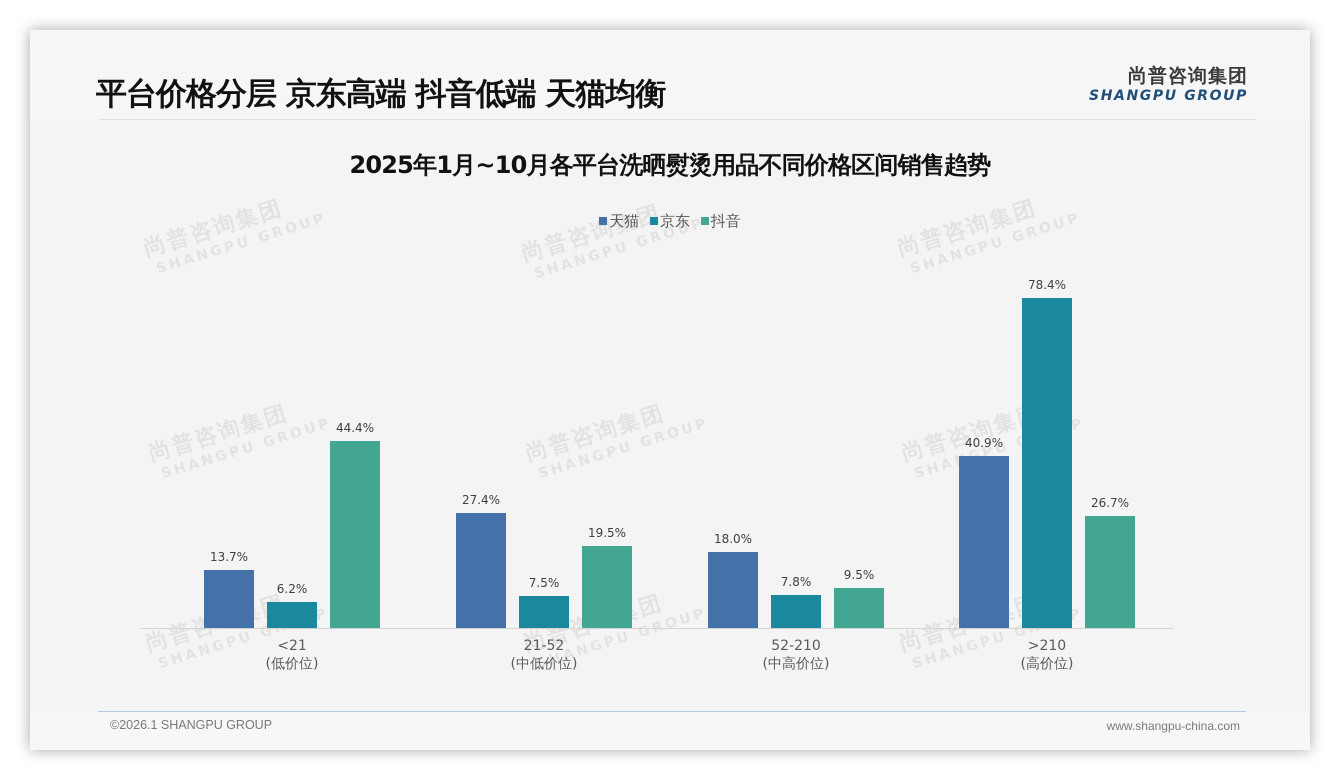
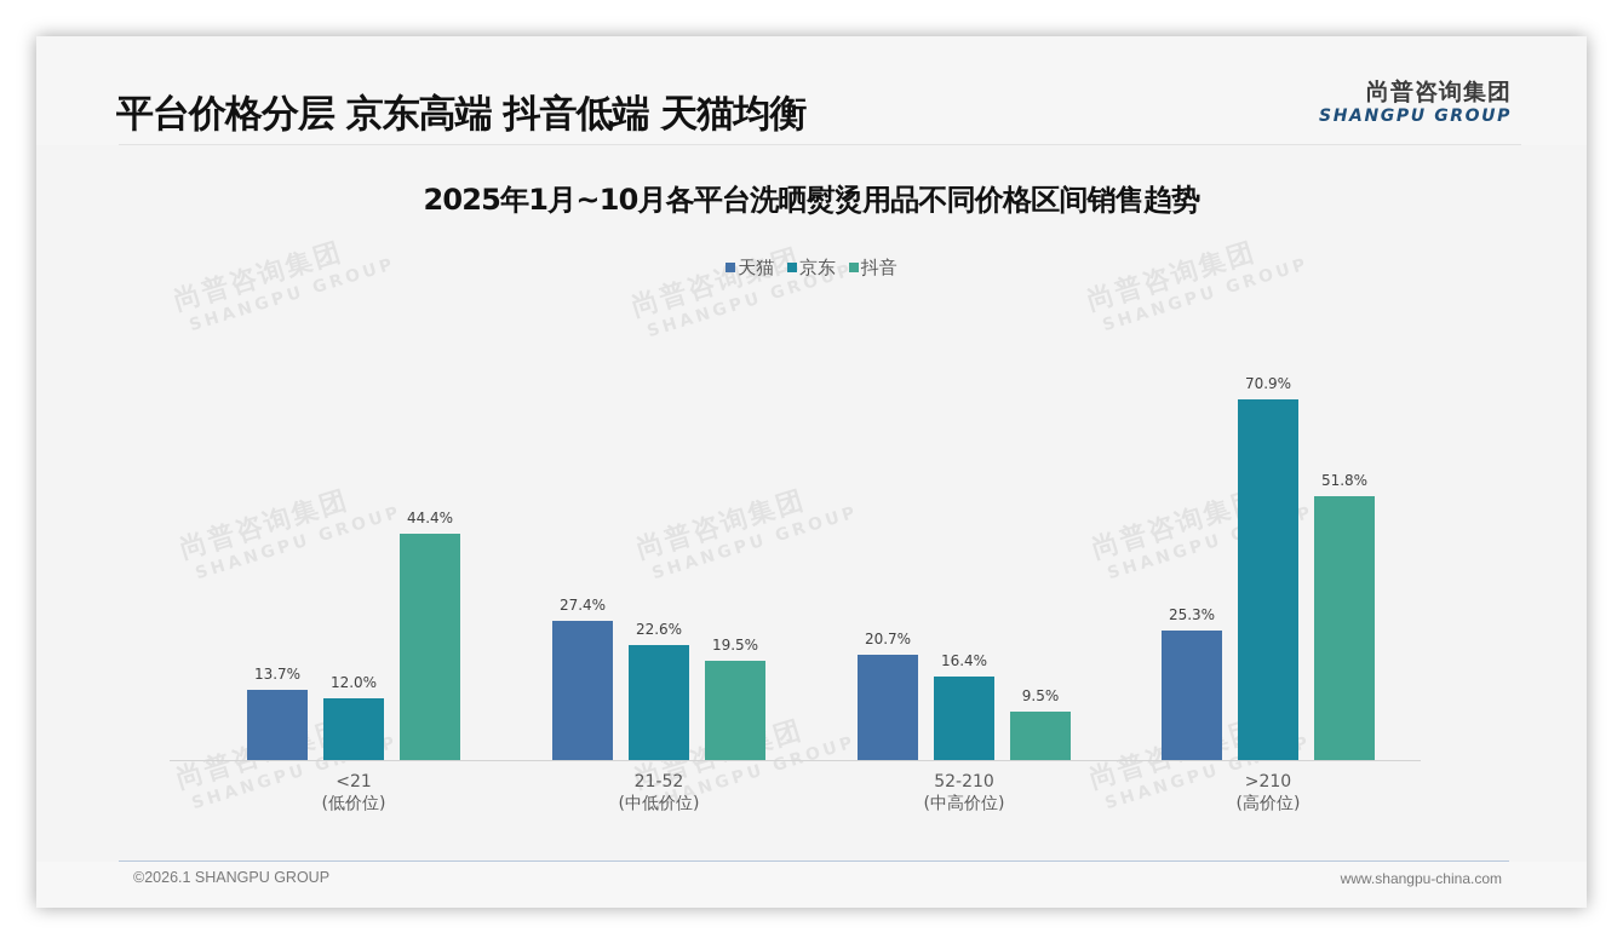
京东/<21: 6.2% -> 12.0%
京东/21-52: 7.5% -> 22.6%
天猫/52-210: 18.0% -> 20.7%
京东/52-210: 7.8% -> 16.4%
天猫/>210: 40.9% -> 25.3%
京东/>210: 78.4% -> 70.9%
抖音/>210: 26.7% -> 51.8%
